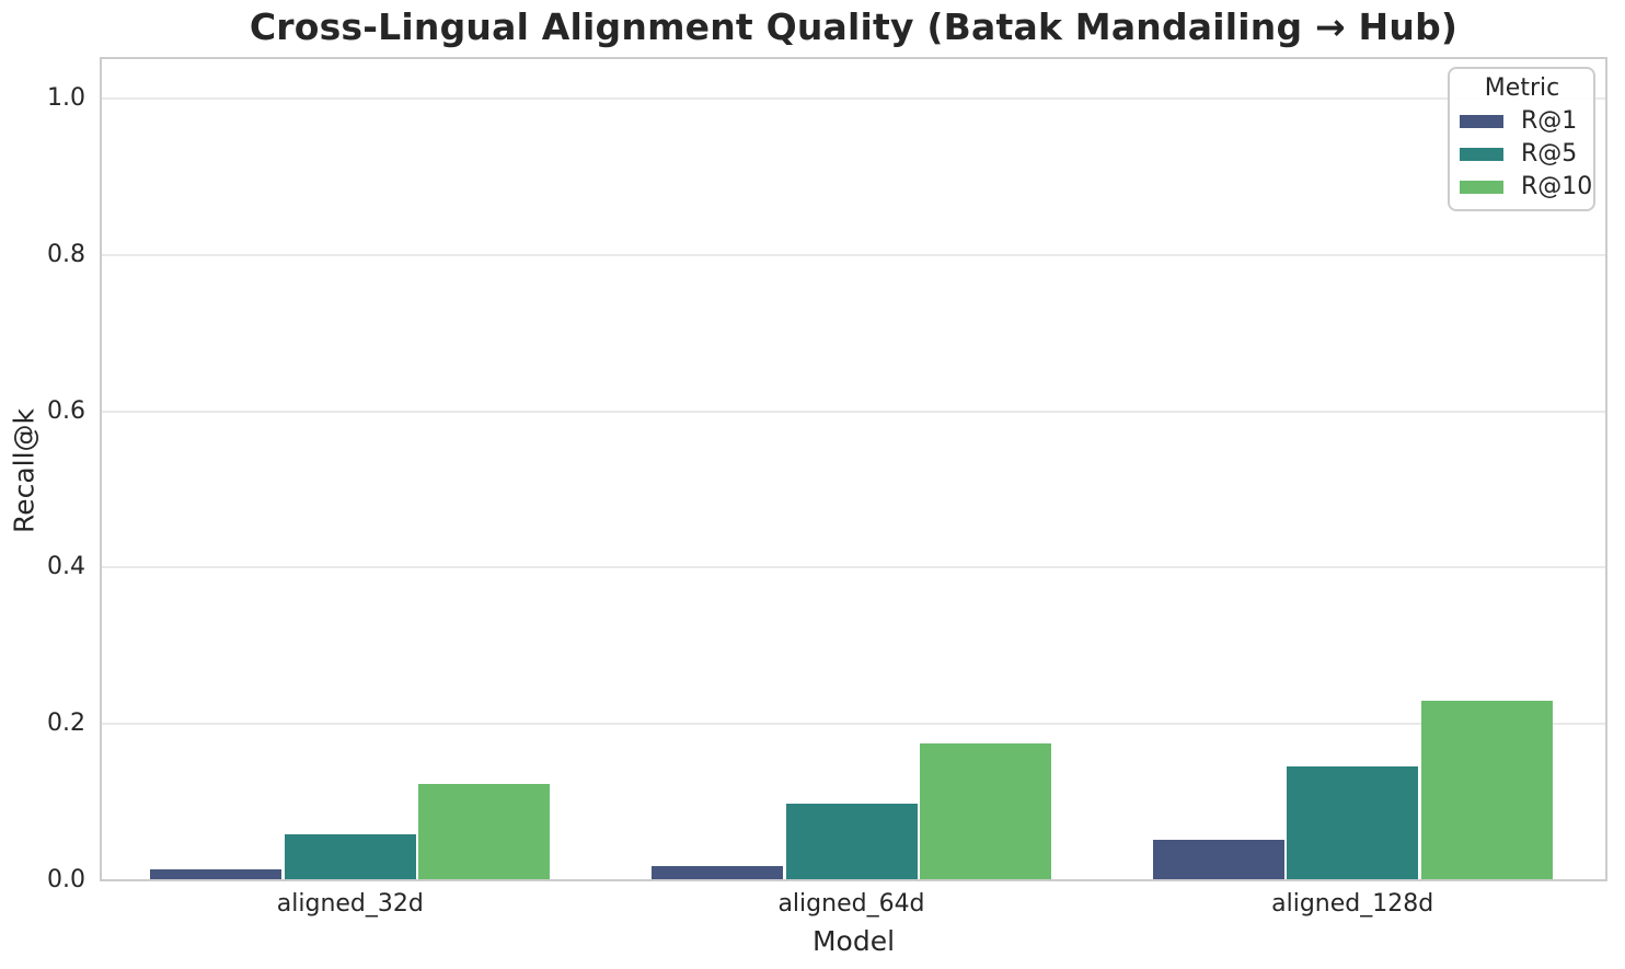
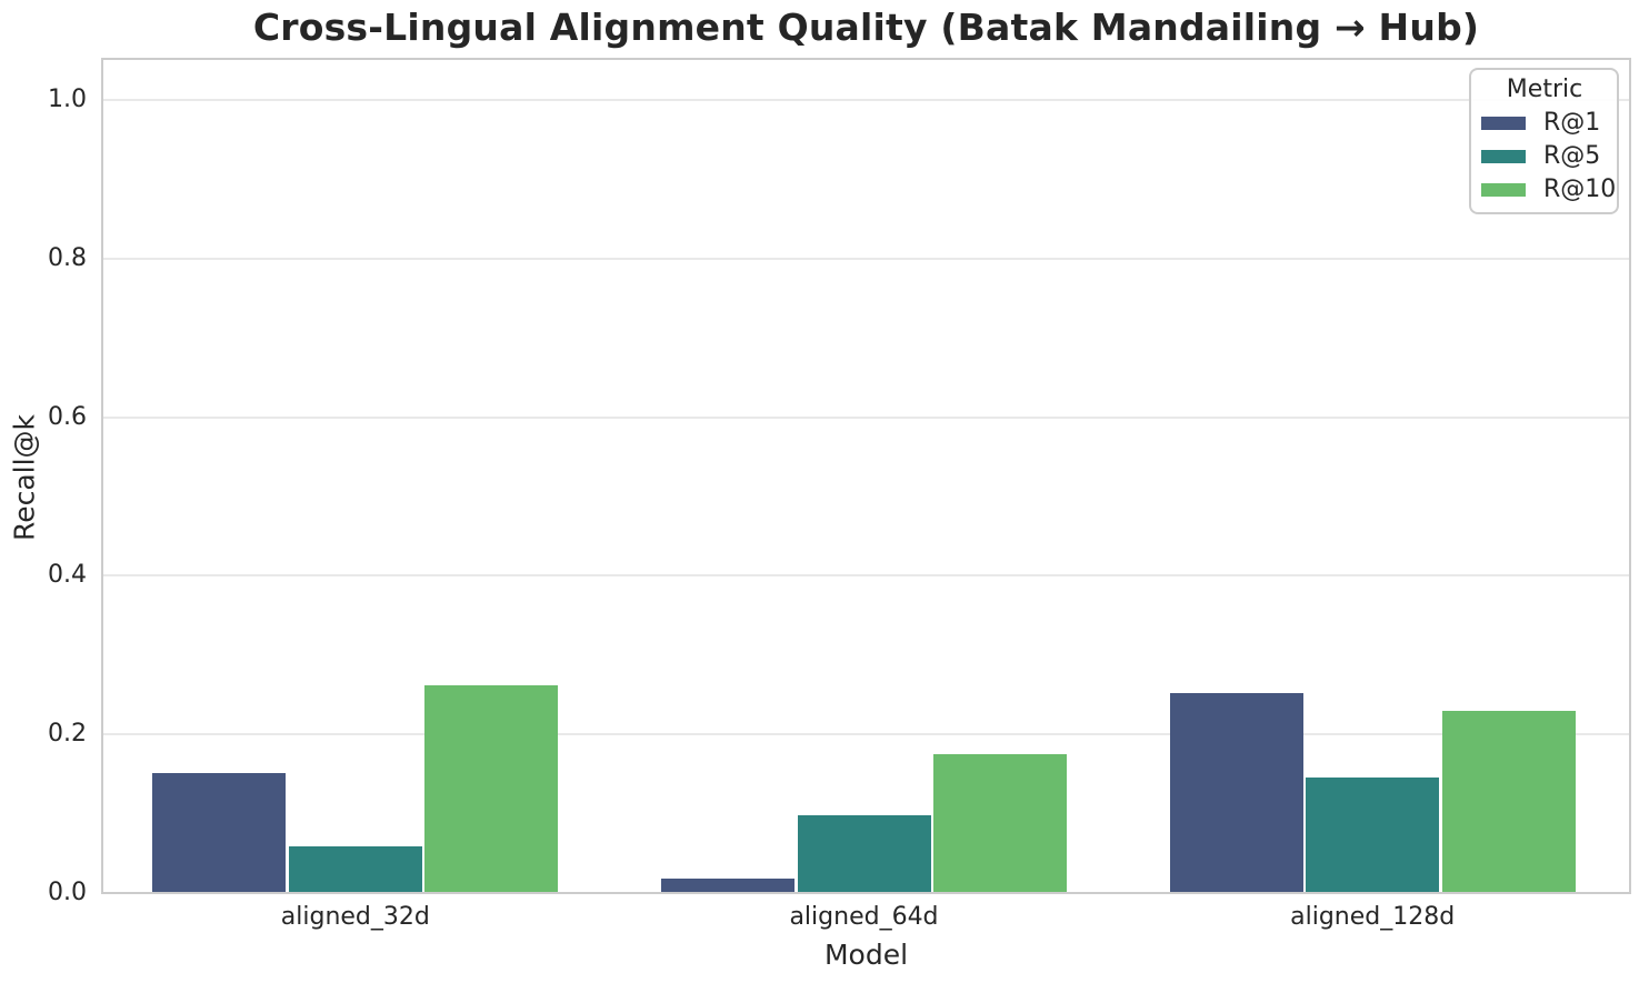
R@1/aligned_32d: 0.01 -> 0.15
R@10/aligned_32d: 0.12 -> 0.26
R@1/aligned_128d: 0.05 -> 0.25
